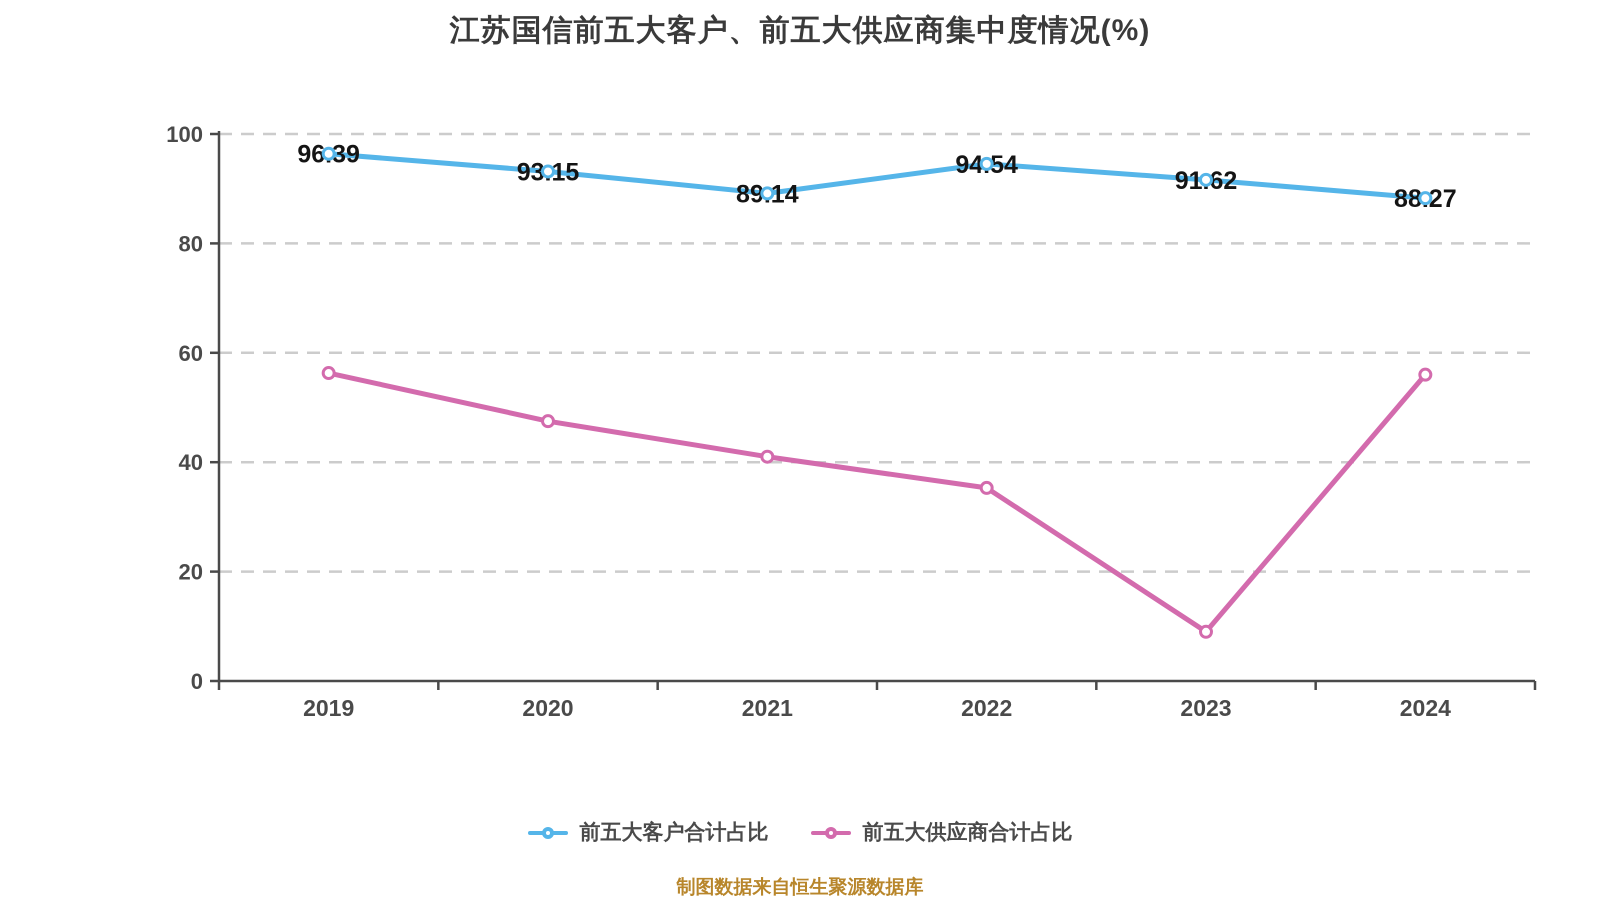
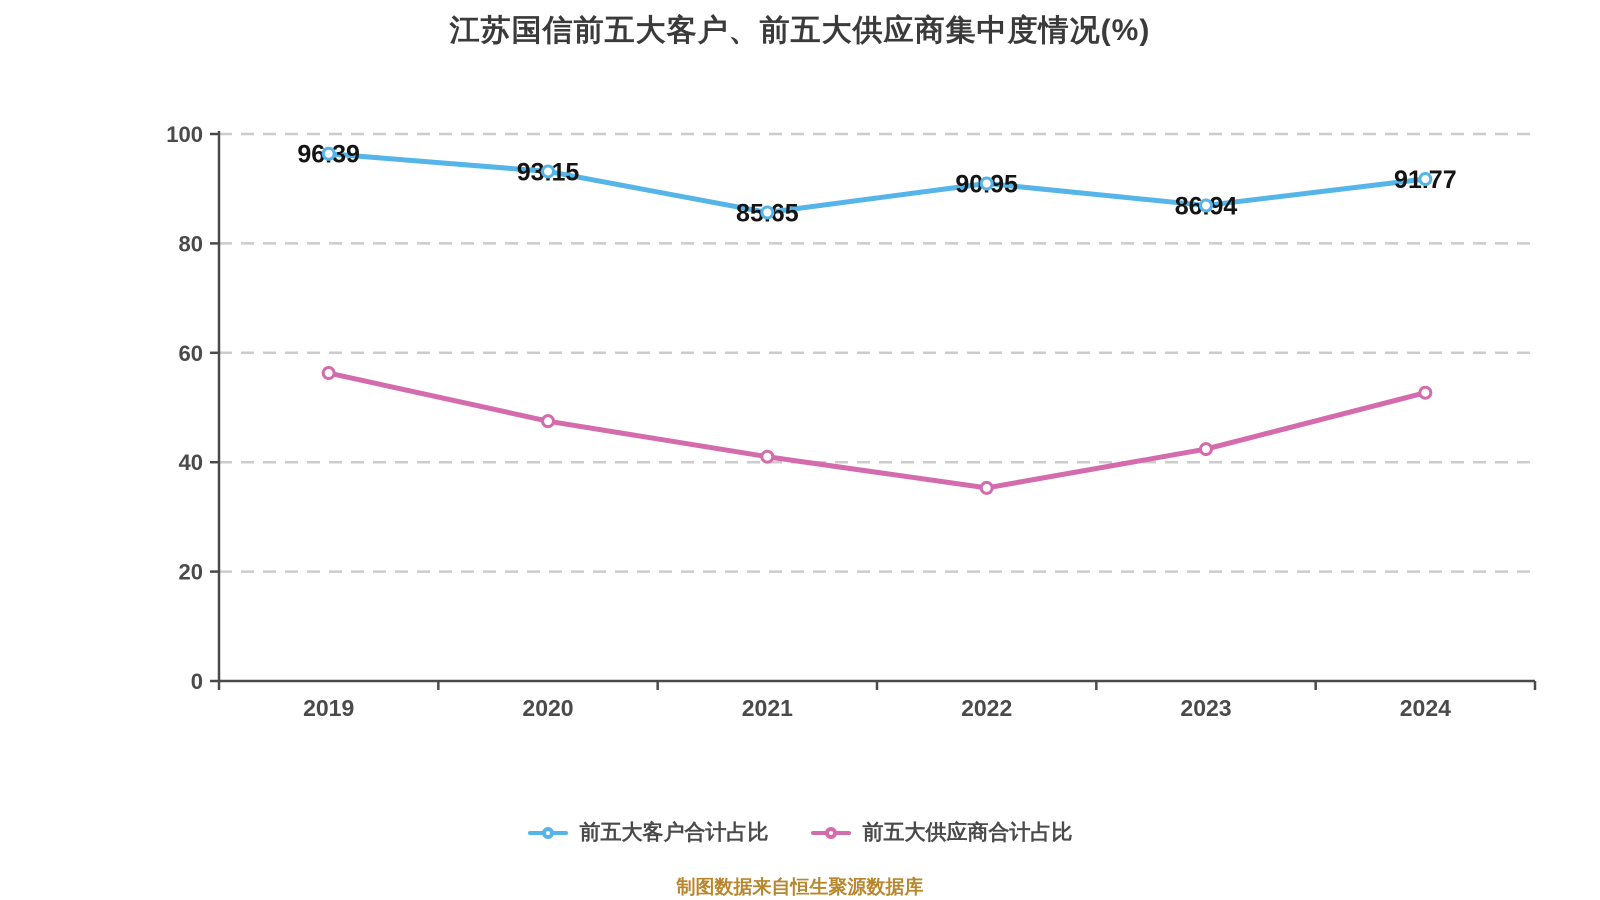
前五大客户合计占比/2021: 89.14 -> 85.65
前五大客户合计占比/2022: 94.54 -> 90.95
前五大客户合计占比/2023: 91.62 -> 86.94
前五大供应商合计占比/2023: 9 -> 42
前五大客户合计占比/2024: 88.27 -> 91.77
前五大供应商合计占比/2024: 56 -> 53
